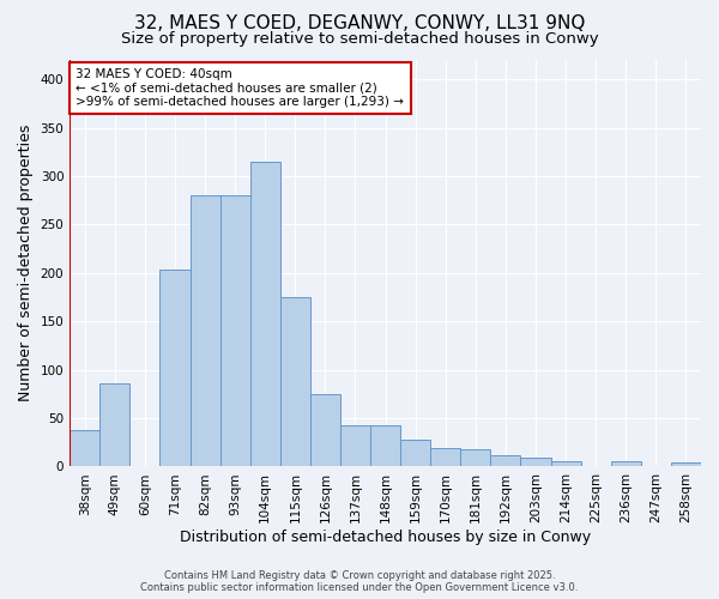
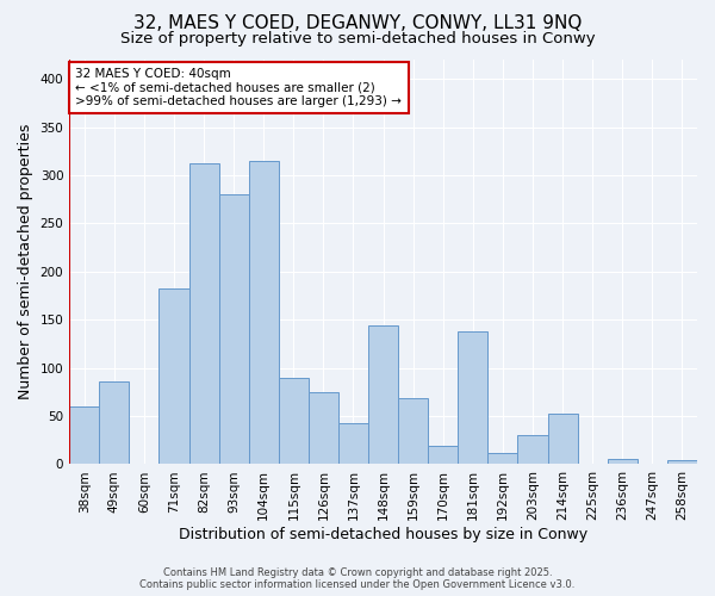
38sqm: 38 -> 60
71sqm: 204 -> 182
82sqm: 280 -> 312
115sqm: 175 -> 90
148sqm: 43 -> 144
159sqm: 28 -> 68
181sqm: 18 -> 138
203sqm: 9 -> 30
214sqm: 6 -> 52
